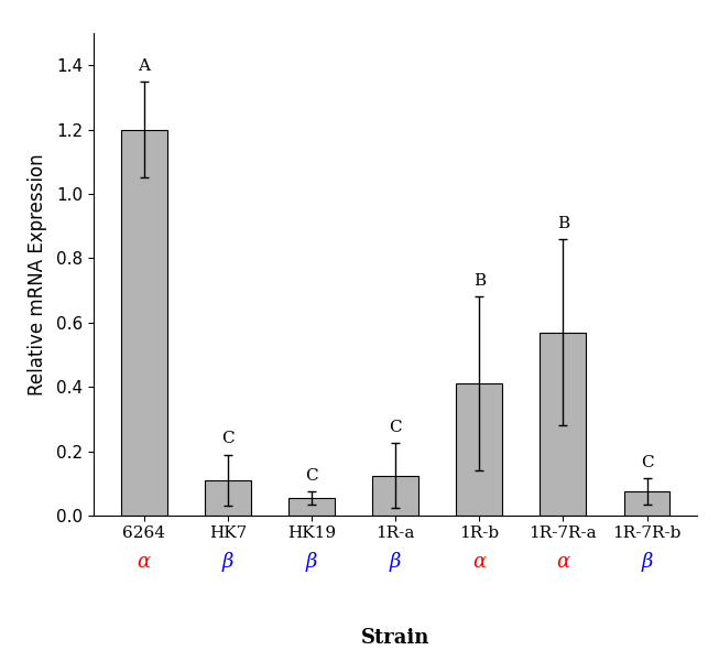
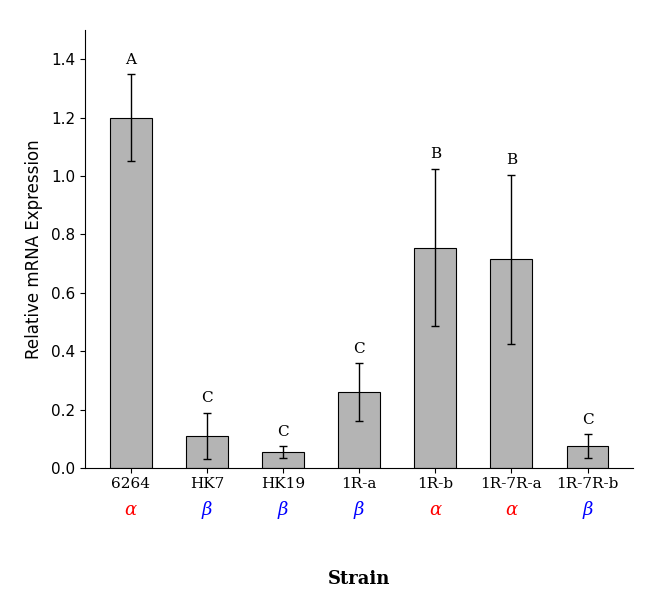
1R-a: 0.125 -> 0.260
1R-b: 0.410 -> 0.755
1R-7R-a: 0.570 -> 0.715
